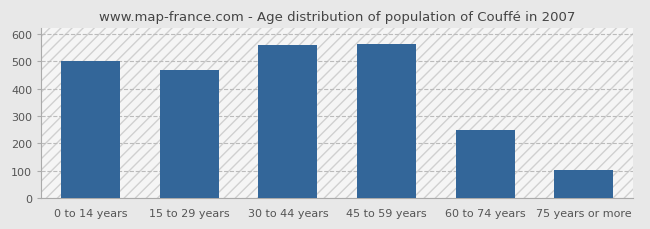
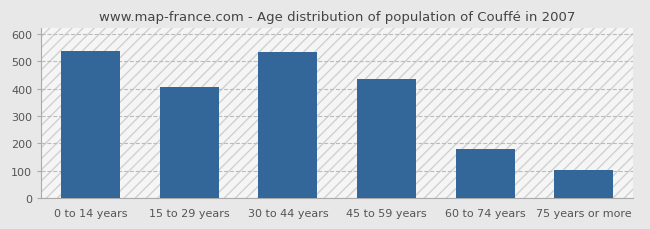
0 to 14 years: 500 -> 537
15 to 29 years: 470 -> 407
30 to 44 years: 560 -> 533
45 to 59 years: 565 -> 437
60 to 74 years: 250 -> 178
